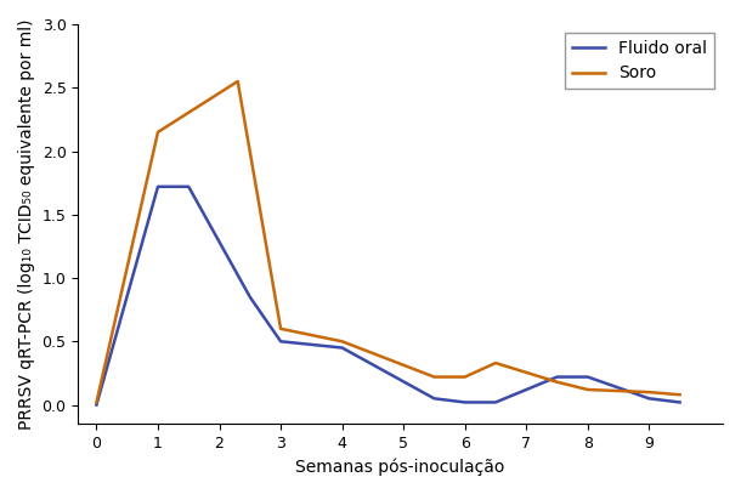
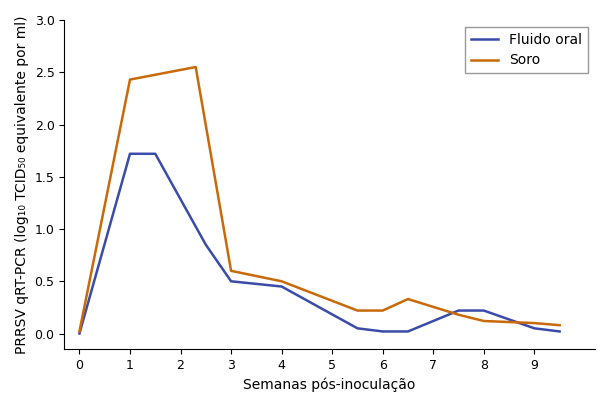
Soro/1: 2.15 -> 2.43
